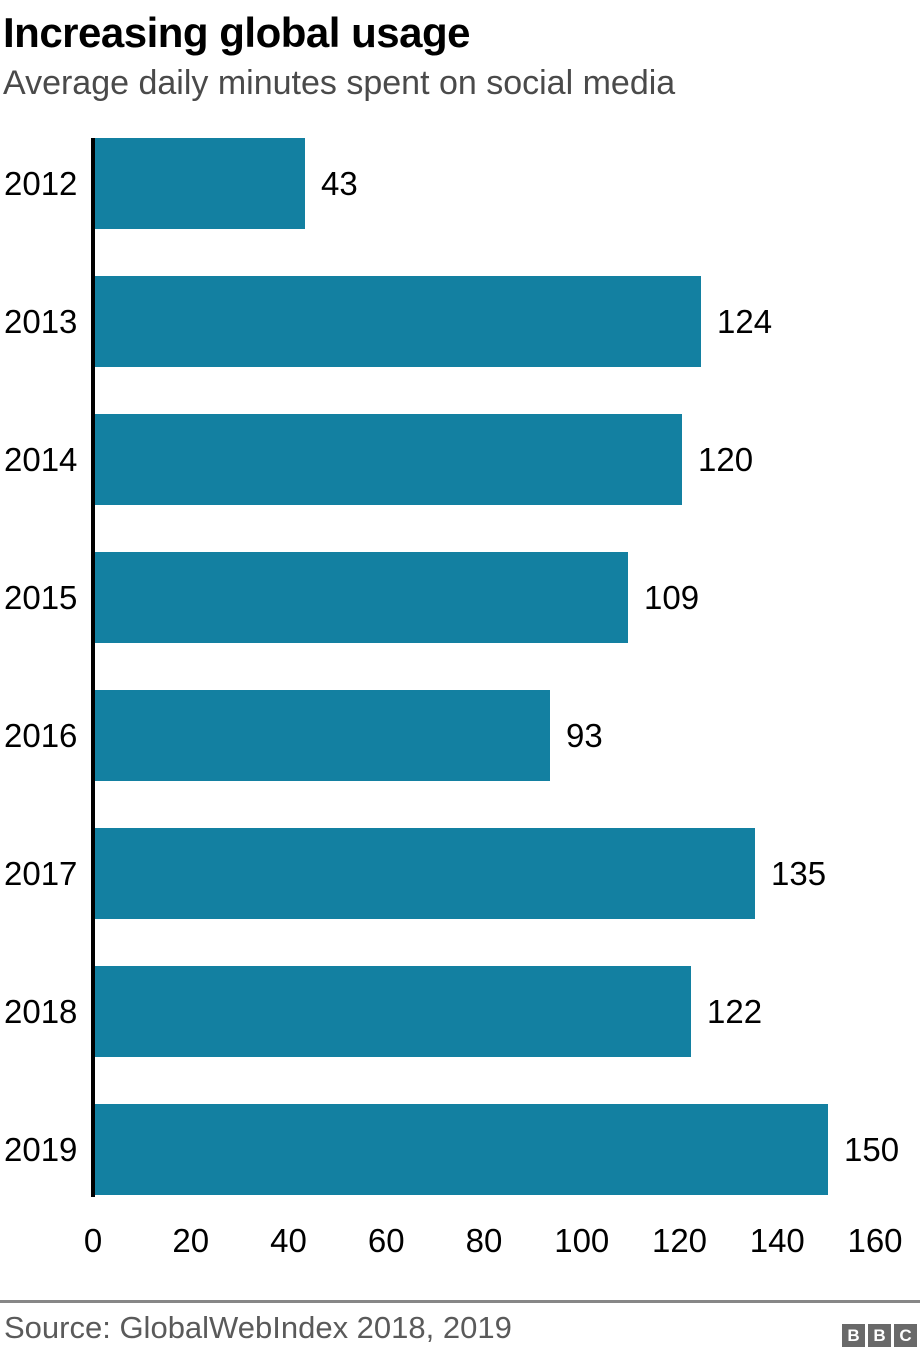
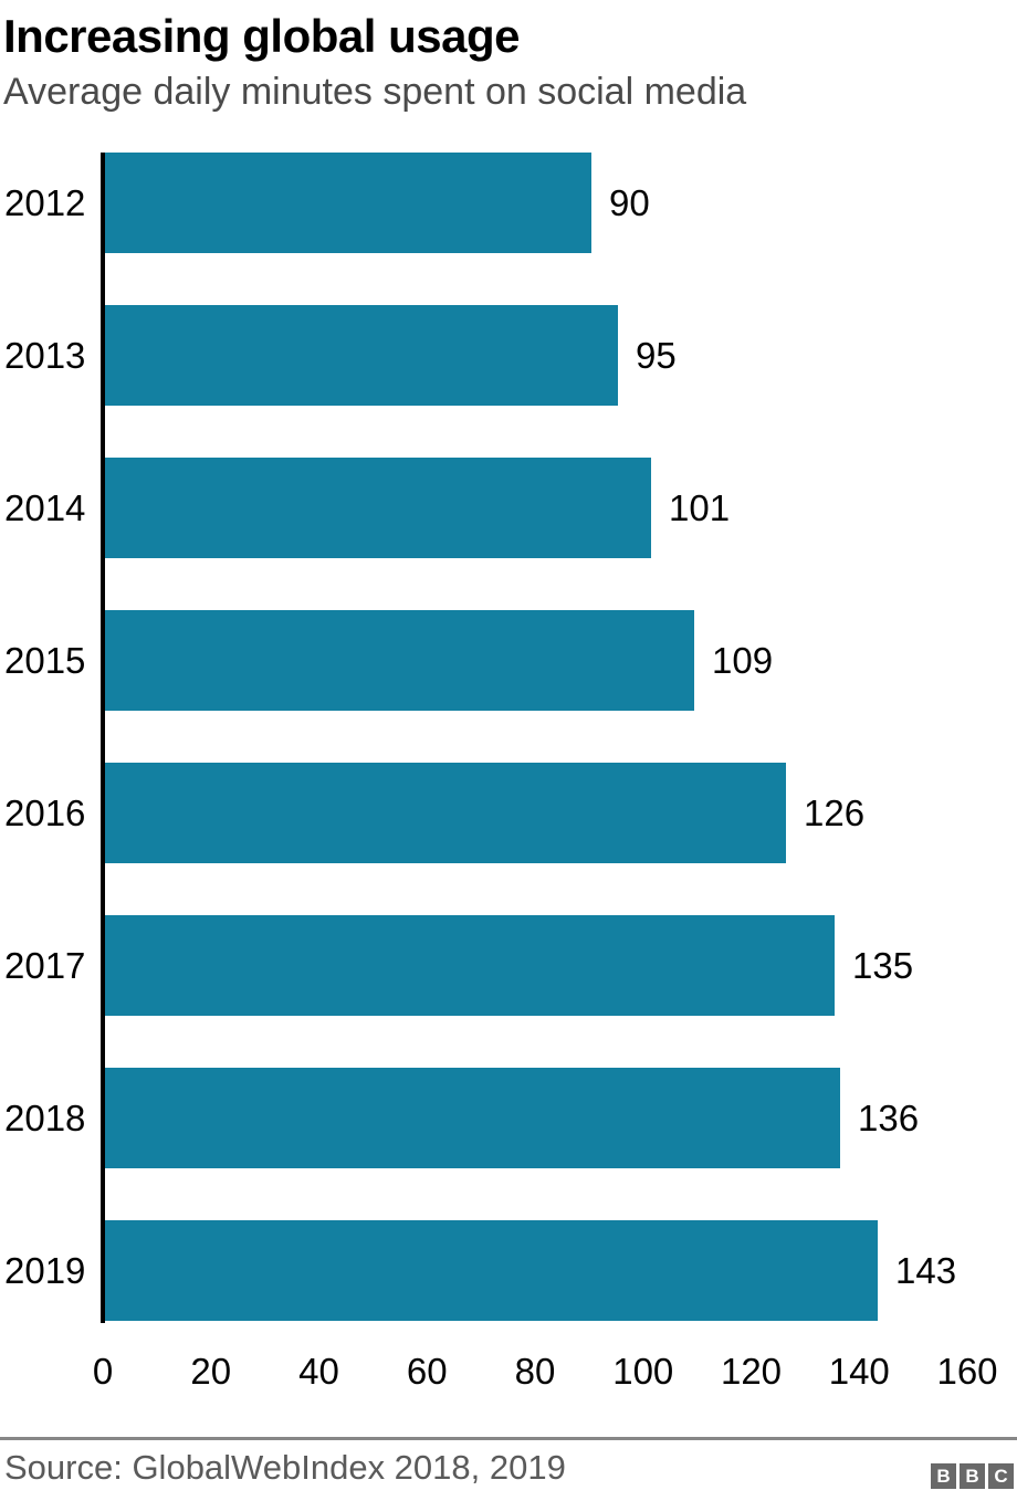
2012: 43 -> 90
2013: 124 -> 95
2014: 120 -> 101
2016: 93 -> 126
2018: 122 -> 136
2019: 150 -> 143
